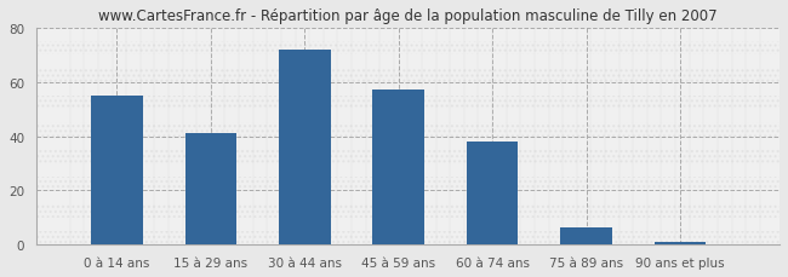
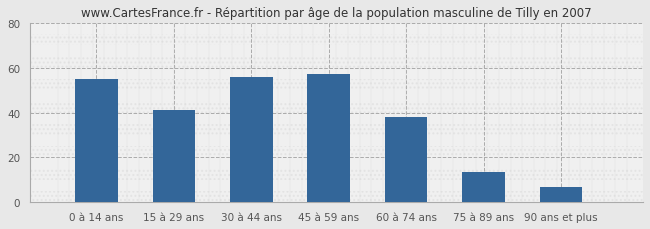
30 à 44 ans: 72.0 -> 56.0
75 à 89 ans: 6.5 -> 13.5
90 ans et plus: 1.0 -> 7.0
